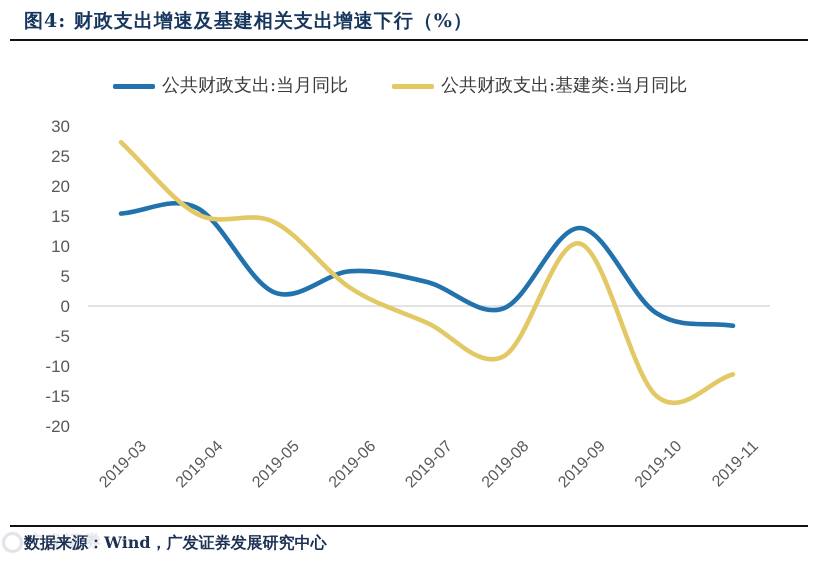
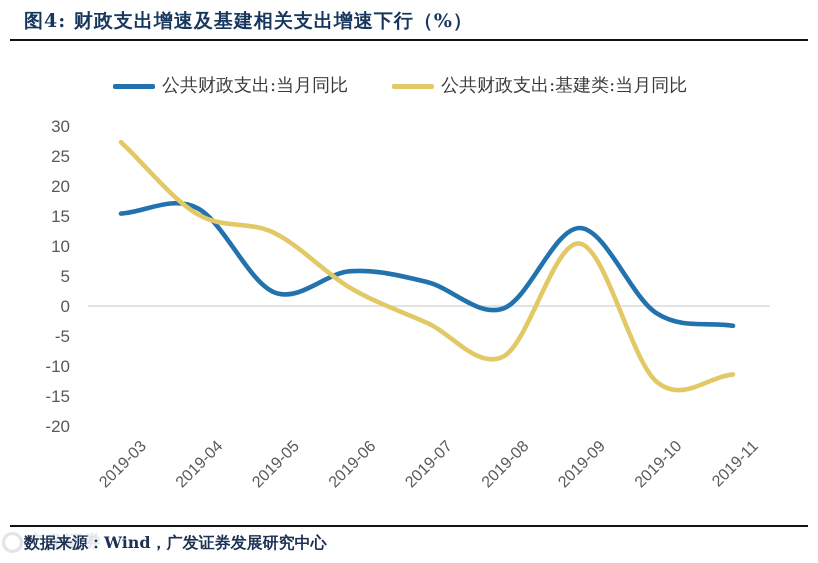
公共财政支出:基建类:当月同比/2019-05: 14 -> 12
公共财政支出:基建类:当月同比/2019-10: -15 -> -13
